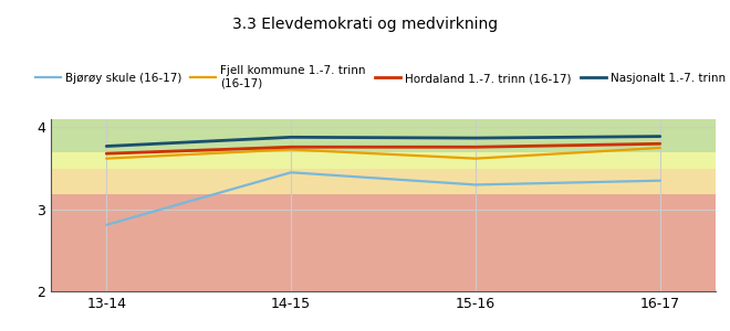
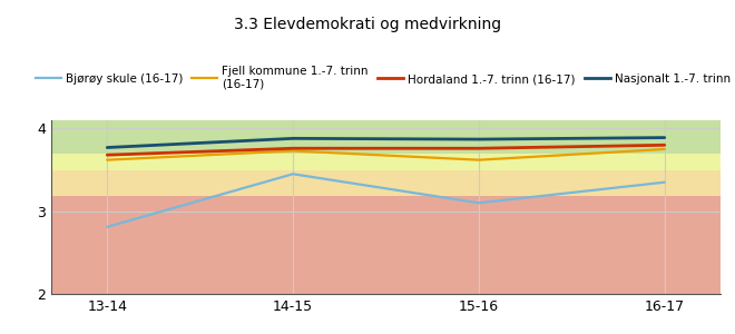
Bjørøy skule (16-17)/15-16: 3.30 -> 3.10
